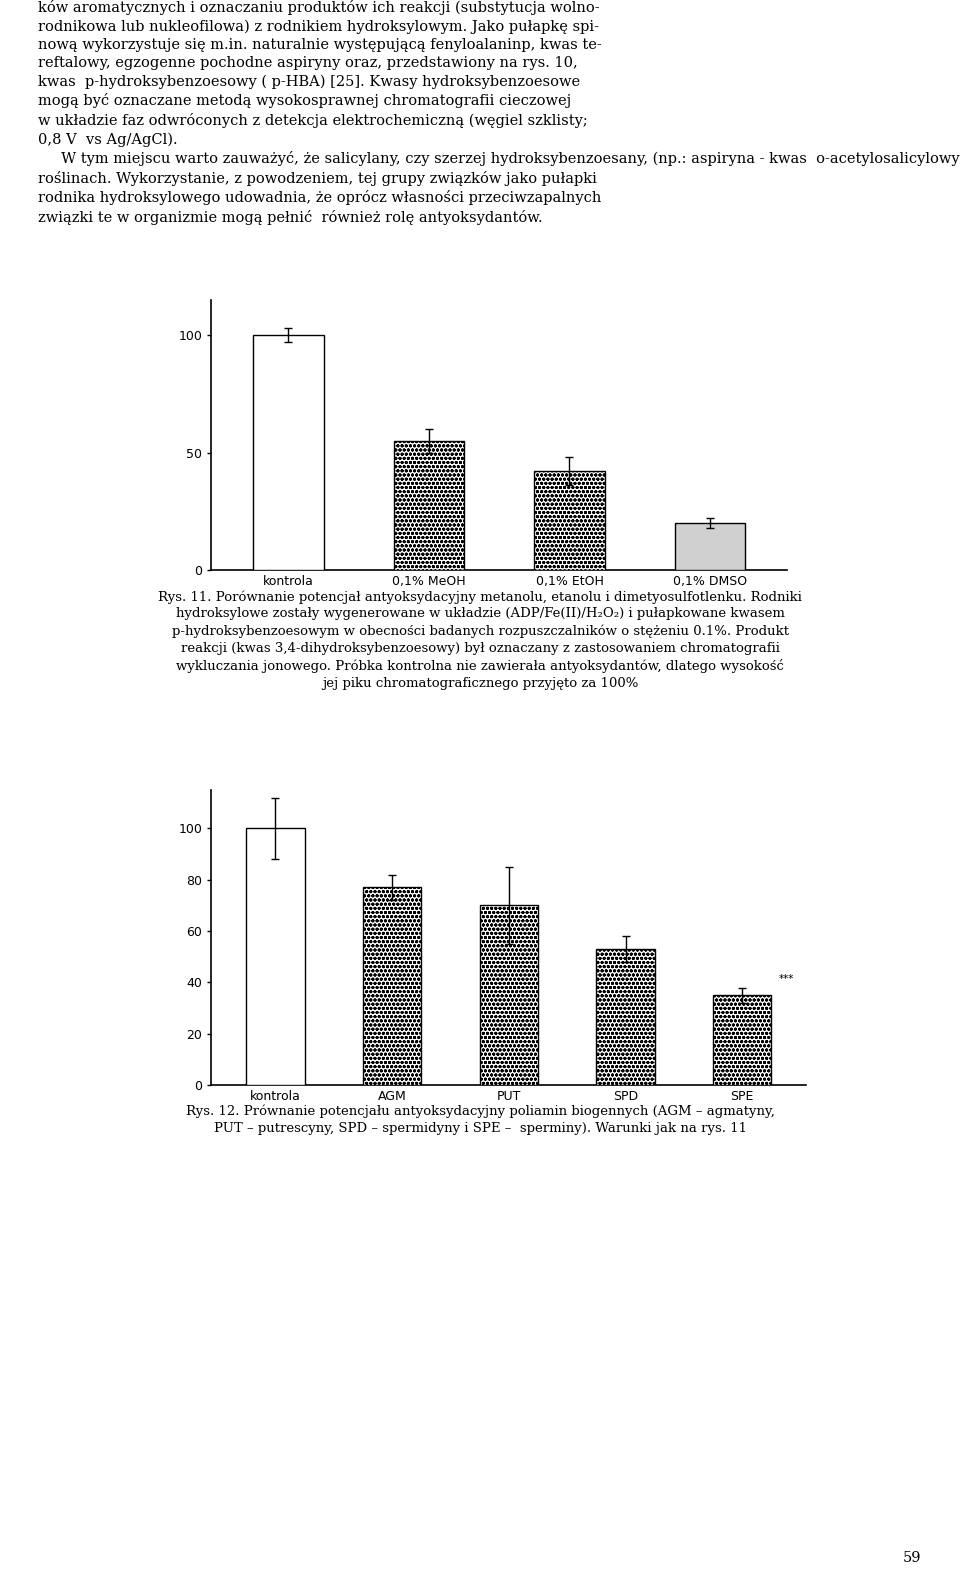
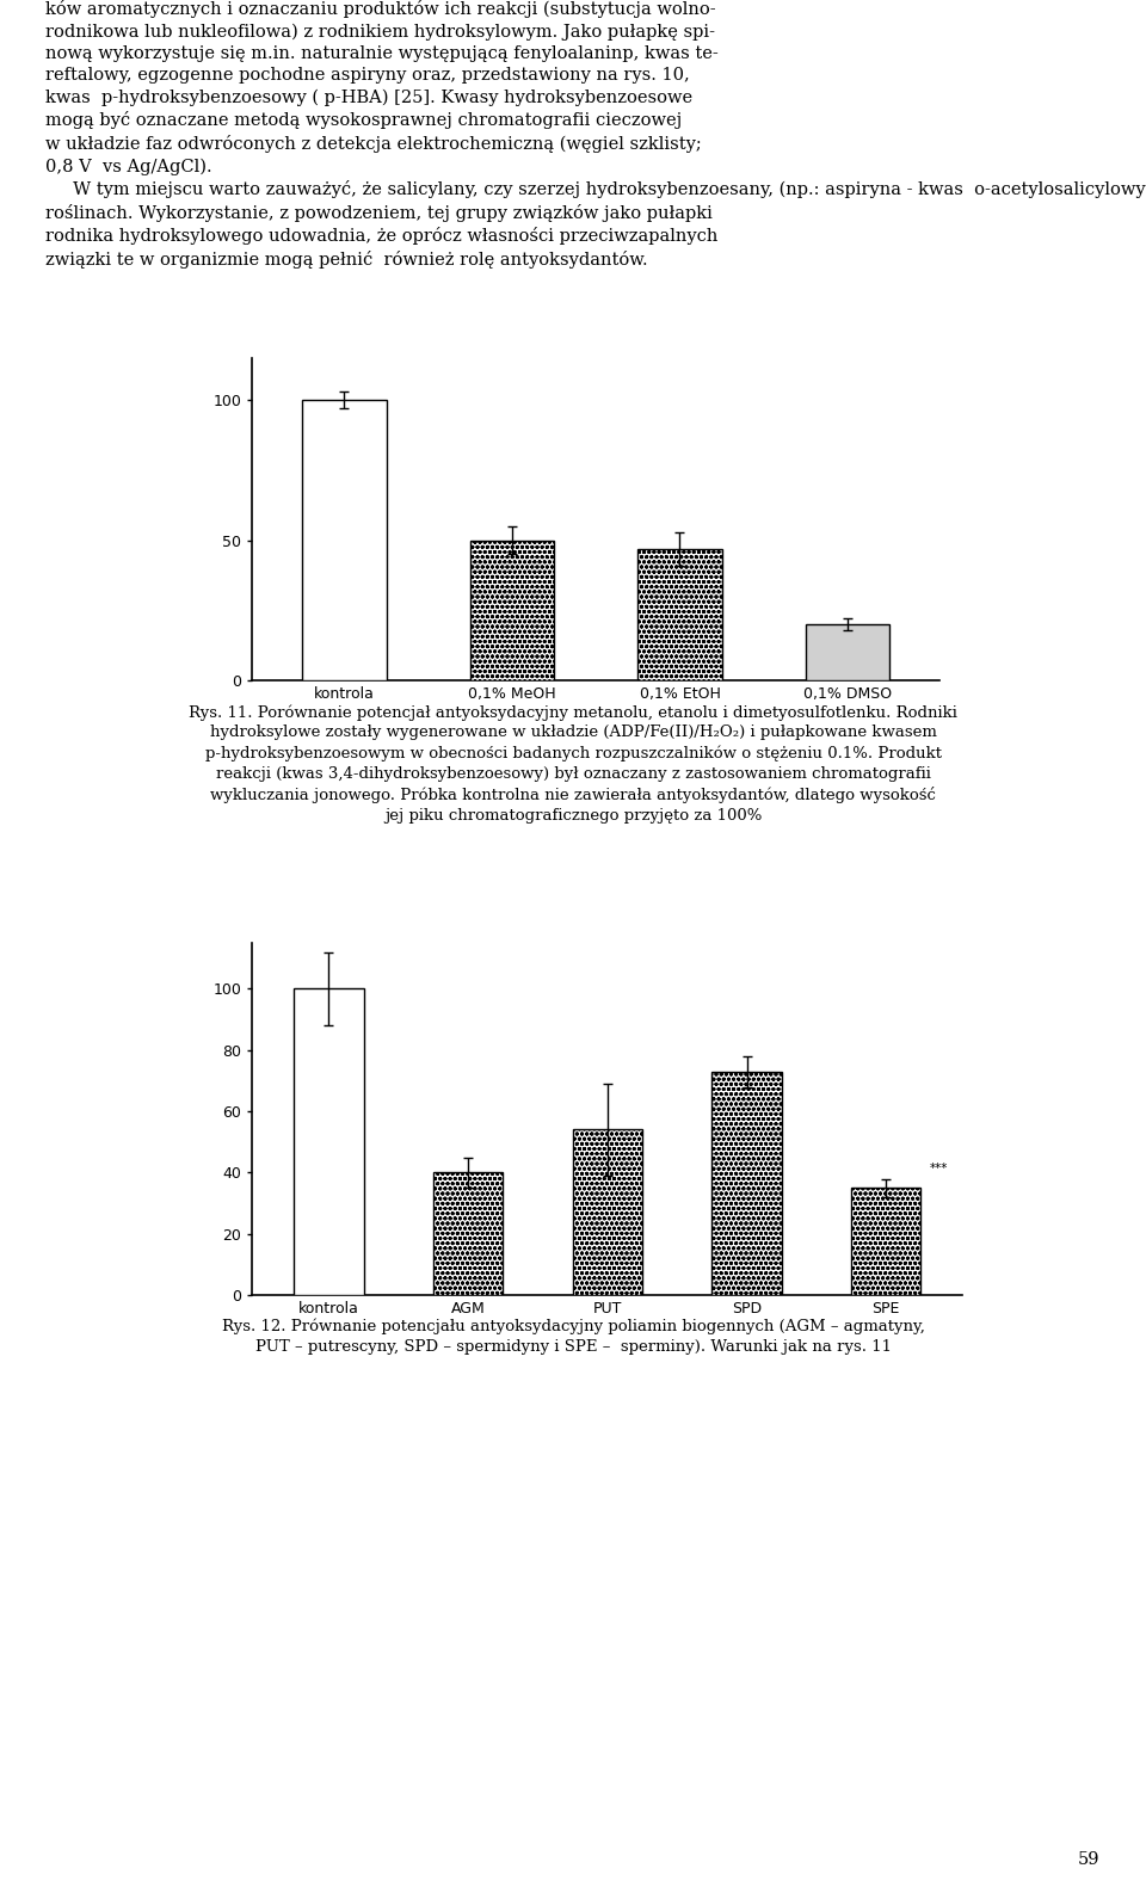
0,1% MeOH: 55 -> 50
0,1% EtOH: 42 -> 47
AGM: 77 -> 40
PUT: 70 -> 54
SPD: 53 -> 73
